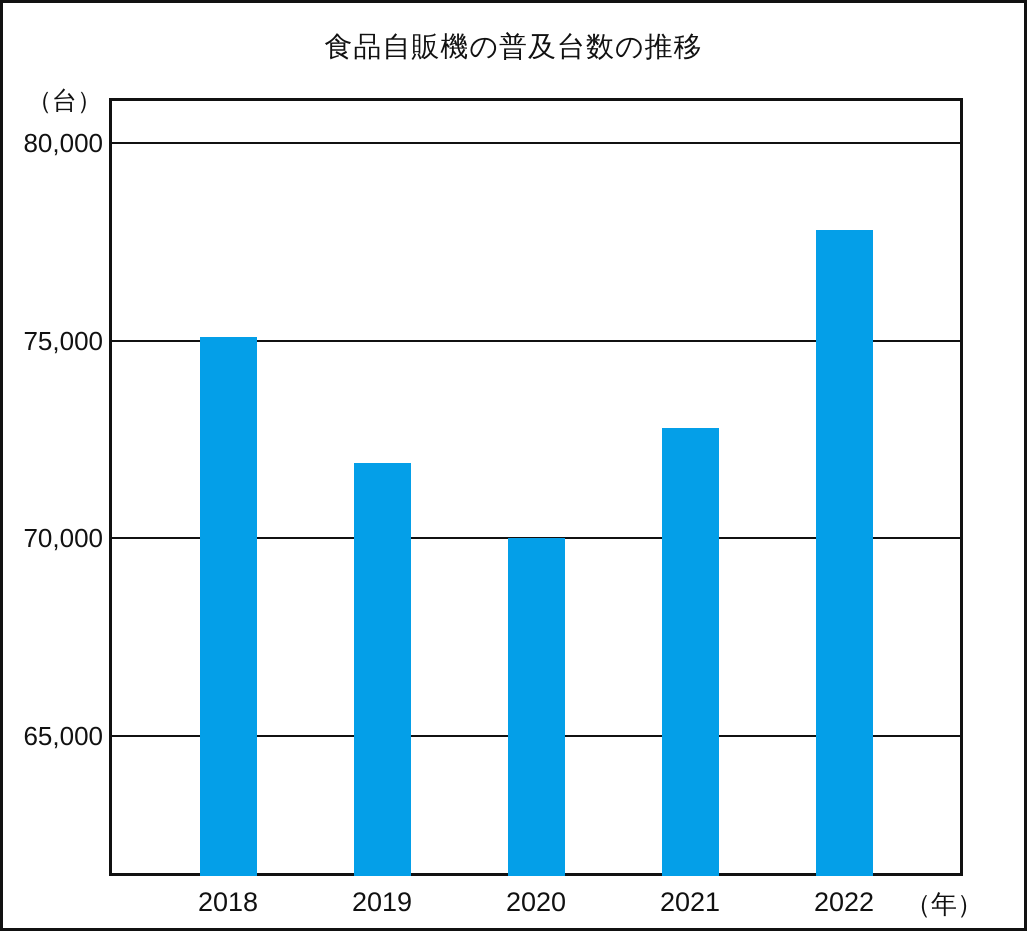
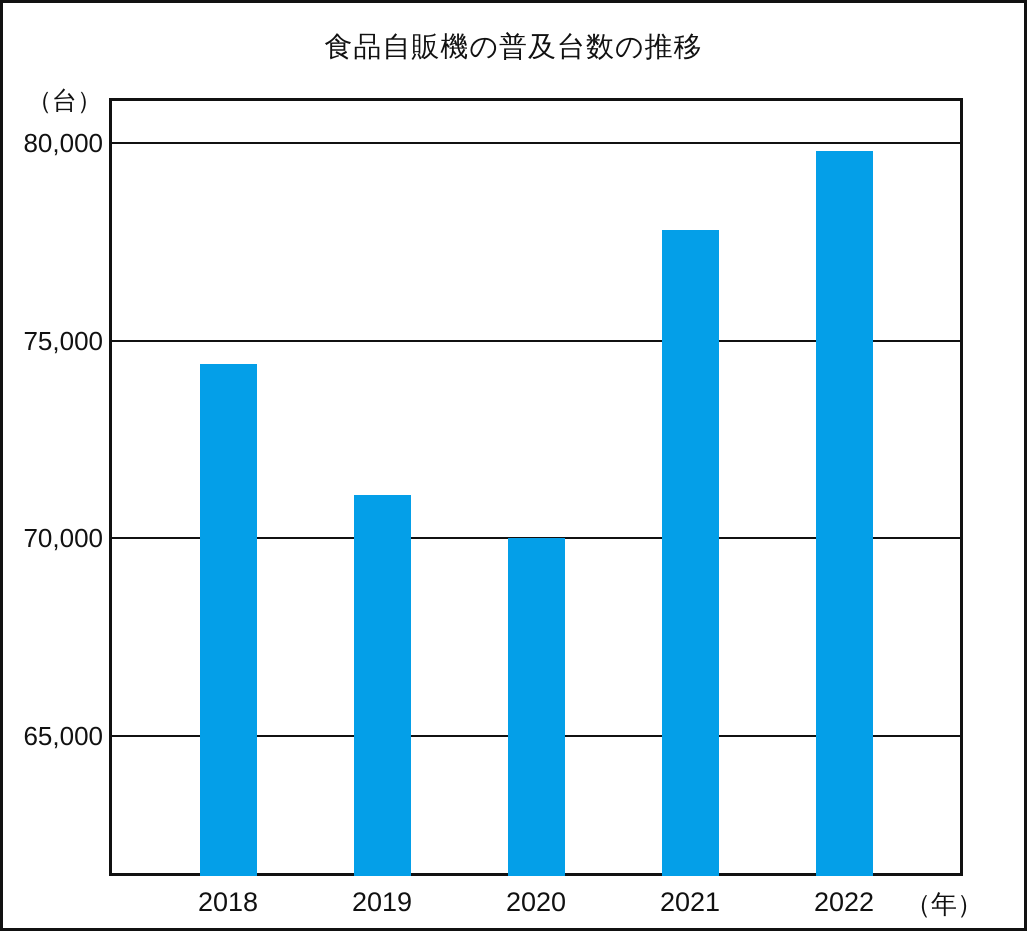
2018: 75100 -> 74400
2019: 71900 -> 71100
2021: 72800 -> 77800
2022: 77800 -> 79800
